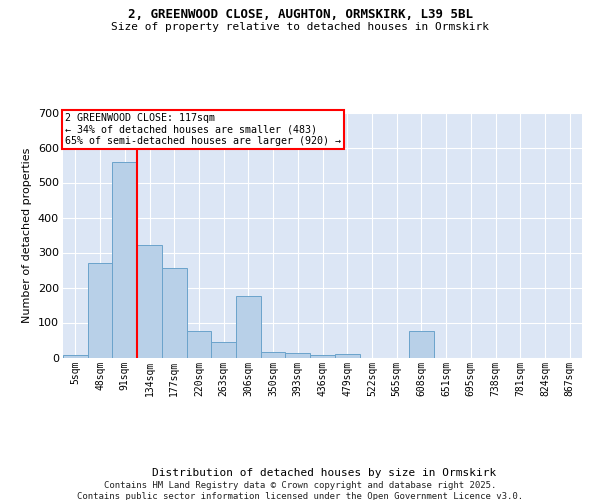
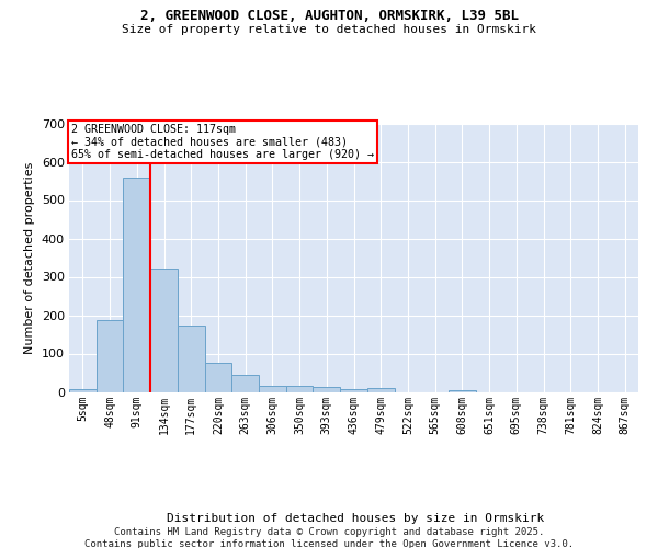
48sqm: 270 -> 188
177sqm: 255 -> 172
306sqm: 175 -> 15
608sqm: 75 -> 5
